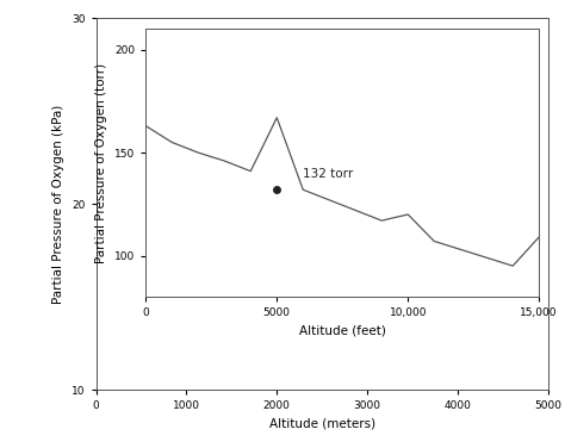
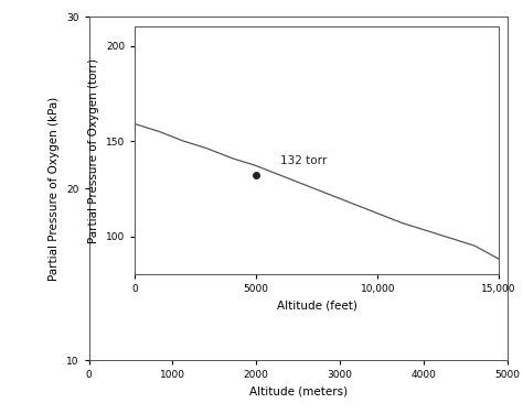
0: 163 -> 159
5000: 167 -> 137
10,000: 120 -> 112
15,000: 109 -> 88
